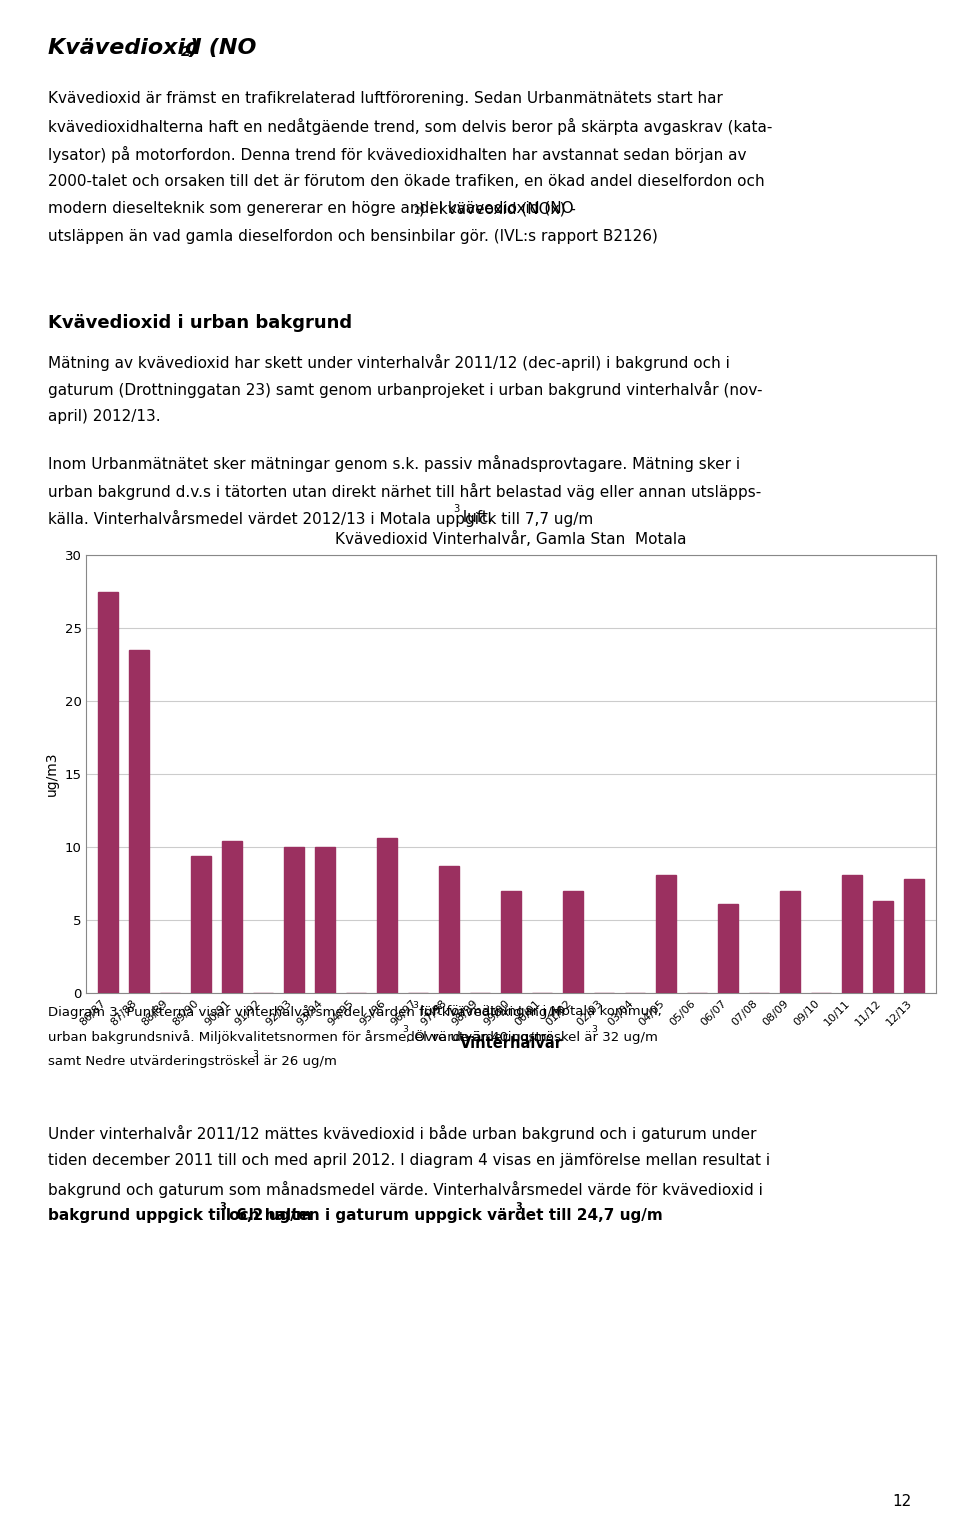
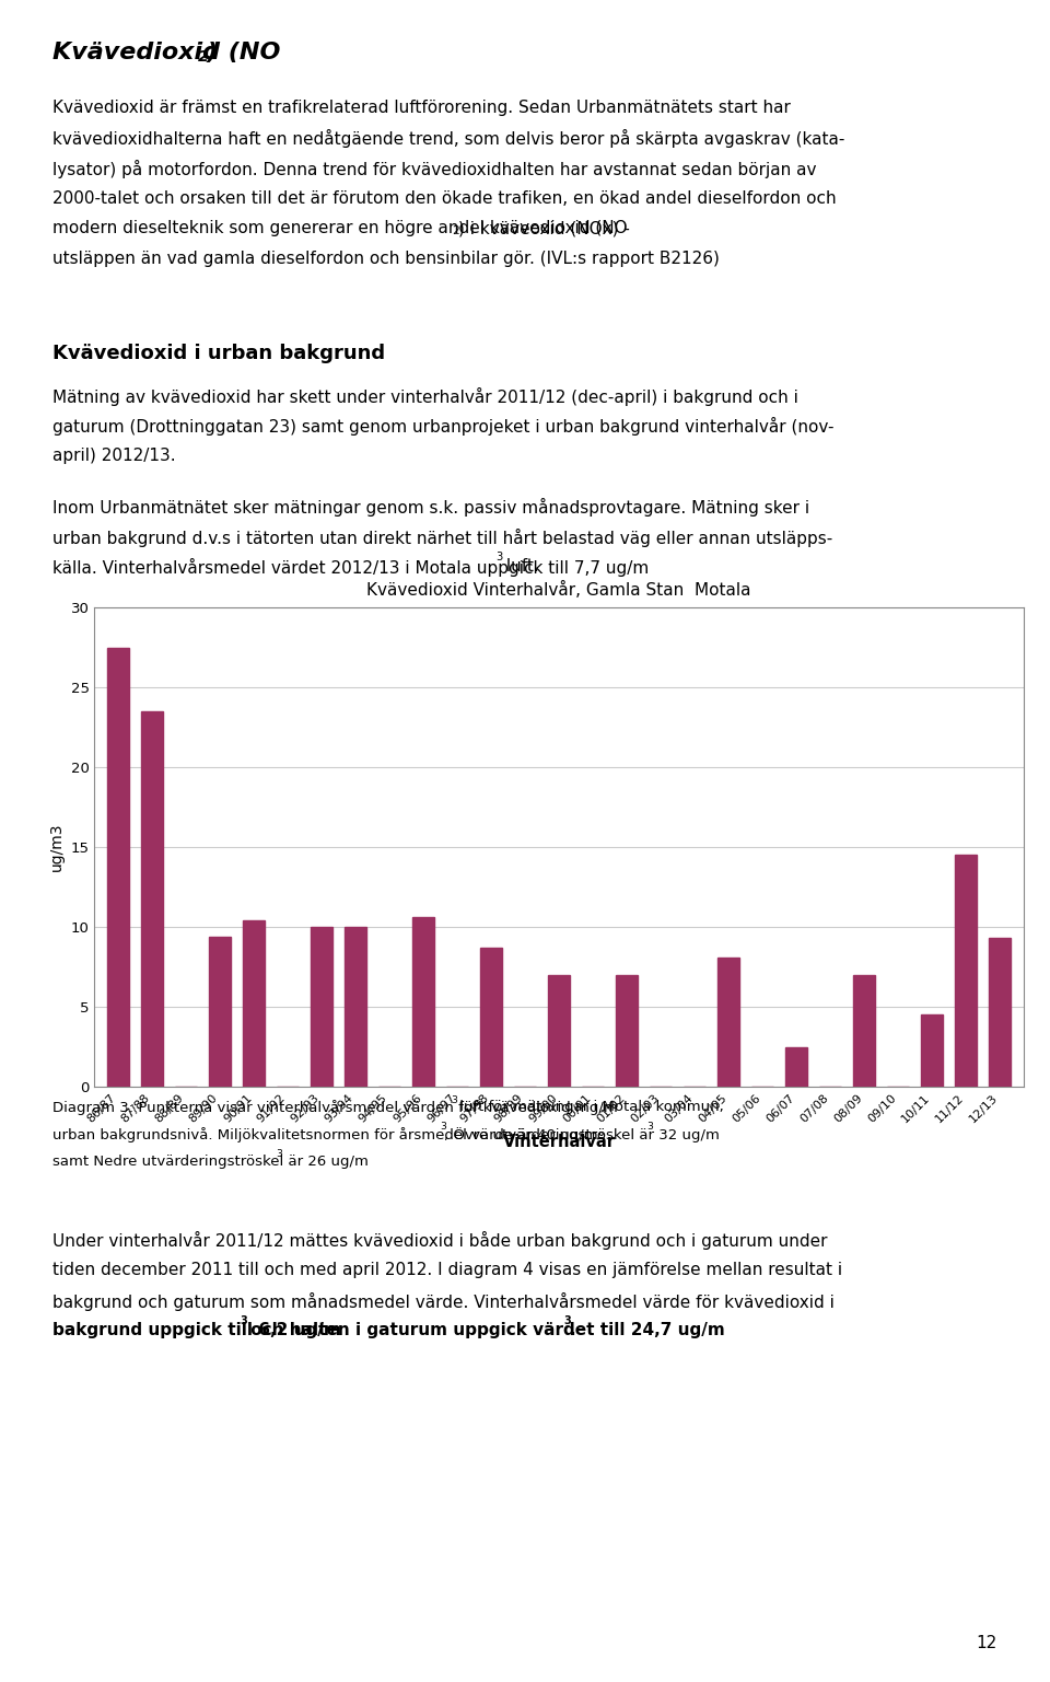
06/07: 6.1 -> 2.5
10/11: 8.1 -> 4.5
11/12: 6.3 -> 14.5
12/13: 7.8 -> 9.3
